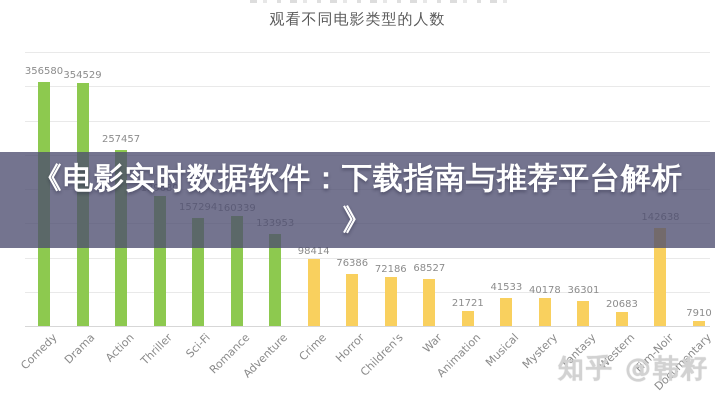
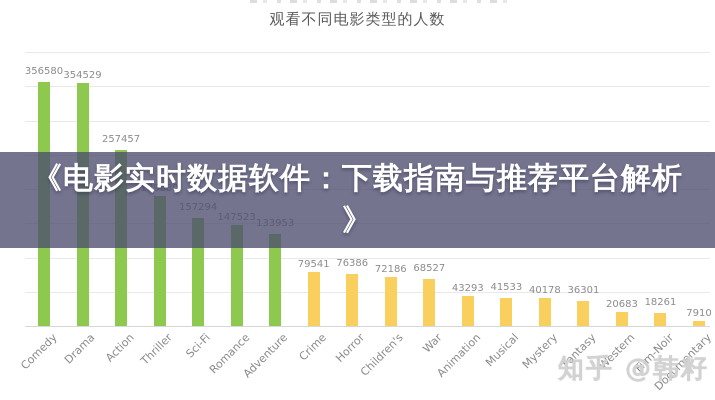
Romance: 160339 -> 147523
Crime: 98414 -> 79541
Animation: 21721 -> 43293
Film-Noir: 142638 -> 18261
